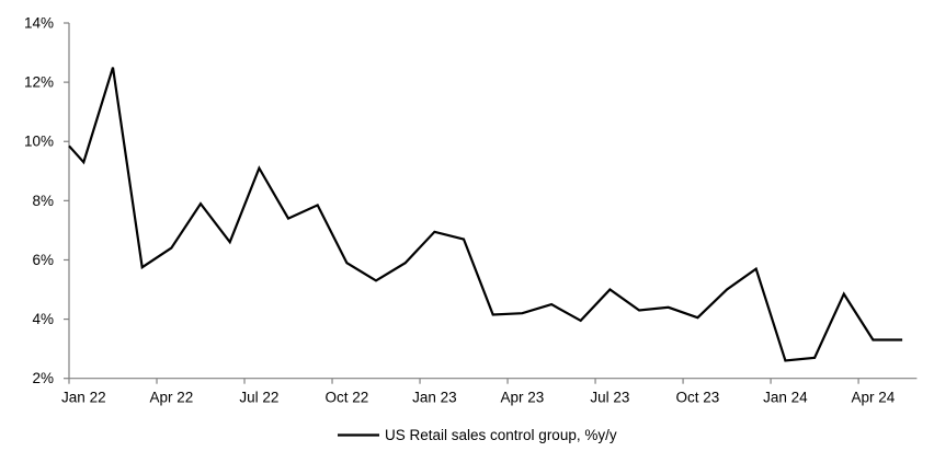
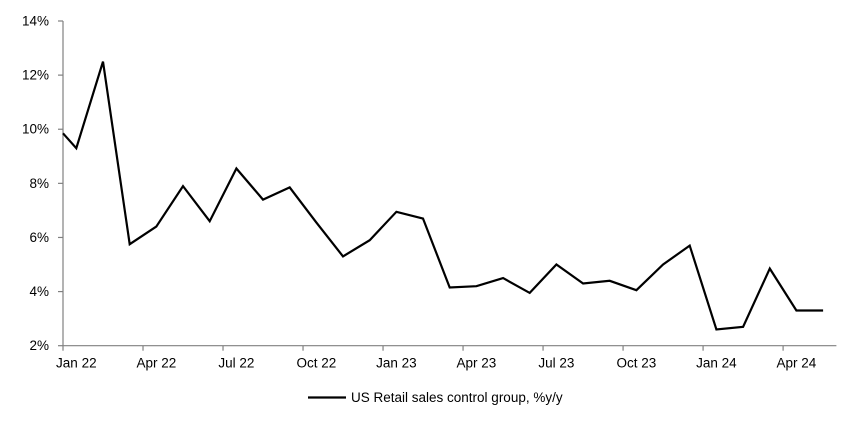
Jul 22: 9.1% -> 8.6%
Oct 22: 5.9% -> 6.5%
